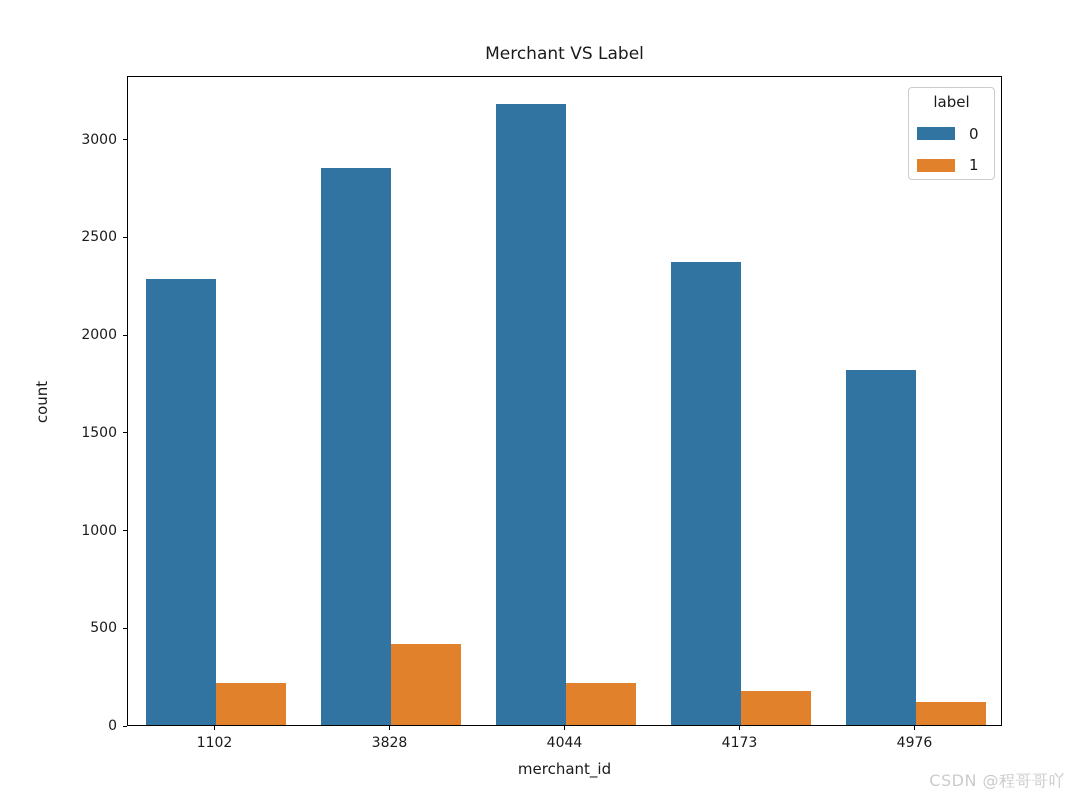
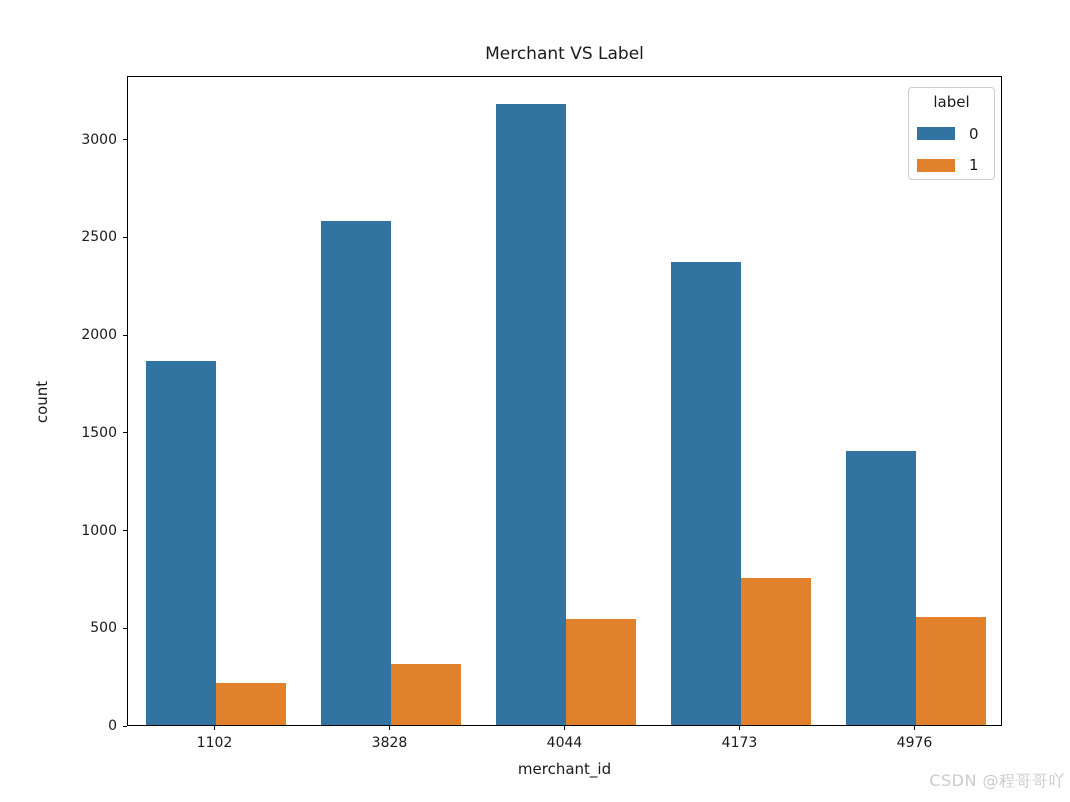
0/1102: 2280 -> 1860
0/3828: 2850 -> 2580
1/3828: 420 -> 310
1/4044: 220 -> 540
1/4173: 180 -> 750
0/4976: 1820 -> 1400
1/4976: 120 -> 550
